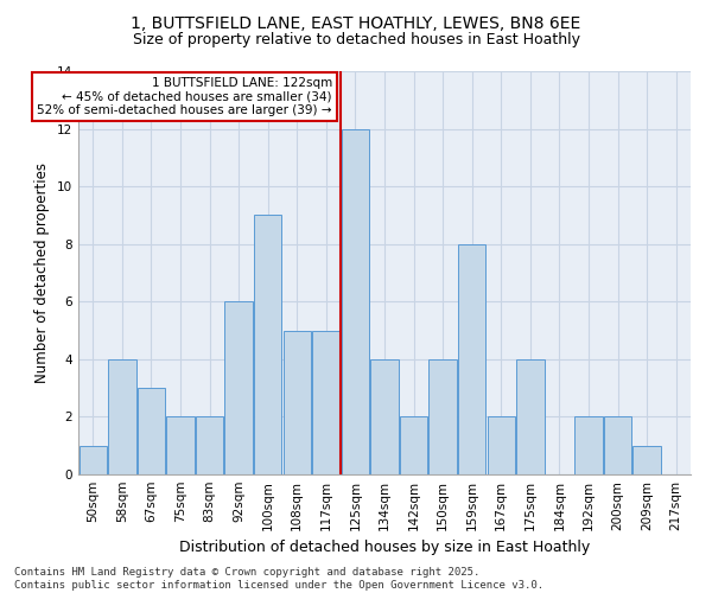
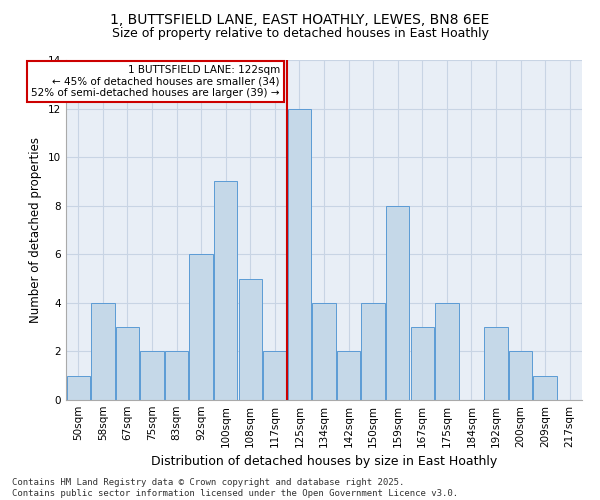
117sqm: 5 -> 2
167sqm: 2 -> 3
192sqm: 2 -> 3
